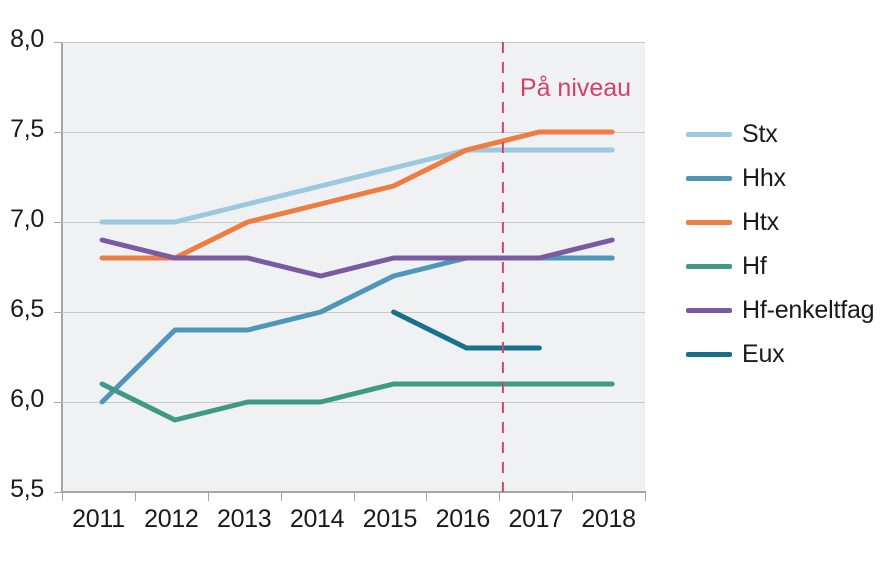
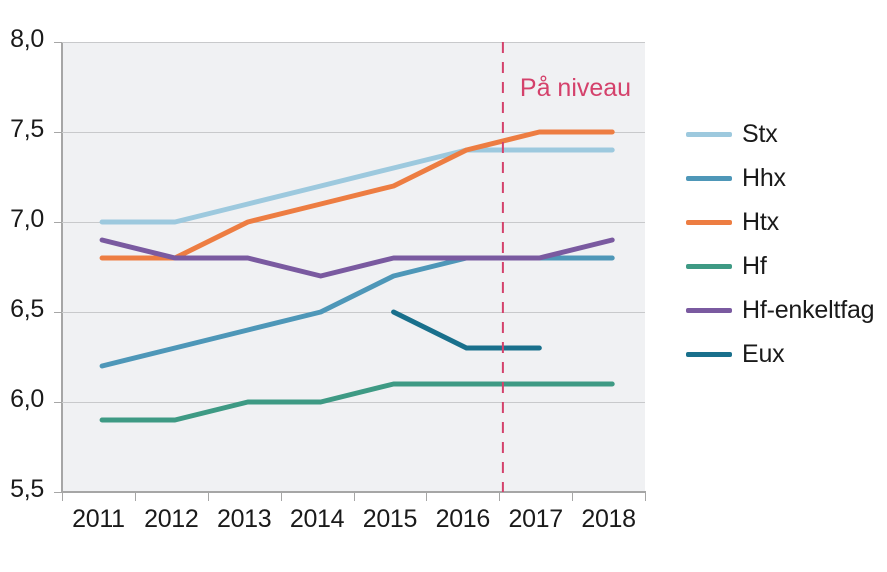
Hhx/2011: 6,0 -> 6,2
Hf/2011: 6,1 -> 5,9
Hhx/2012: 6,4 -> 6,3
